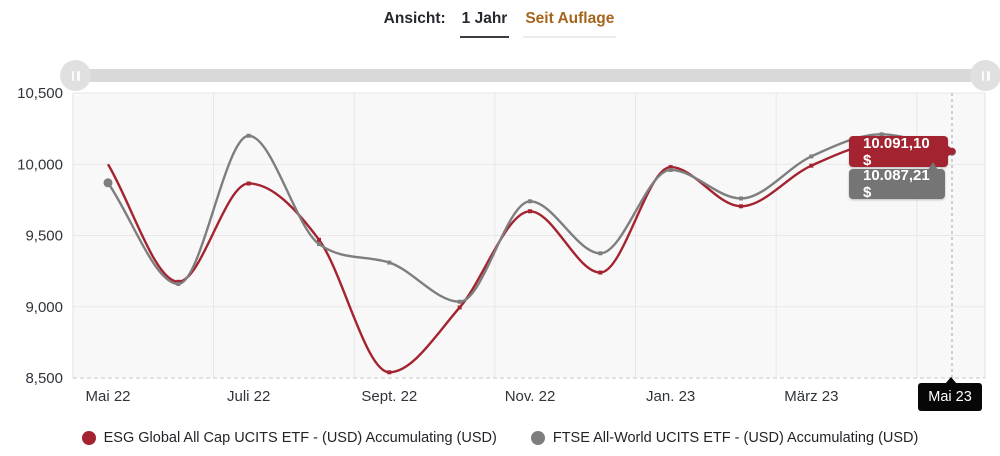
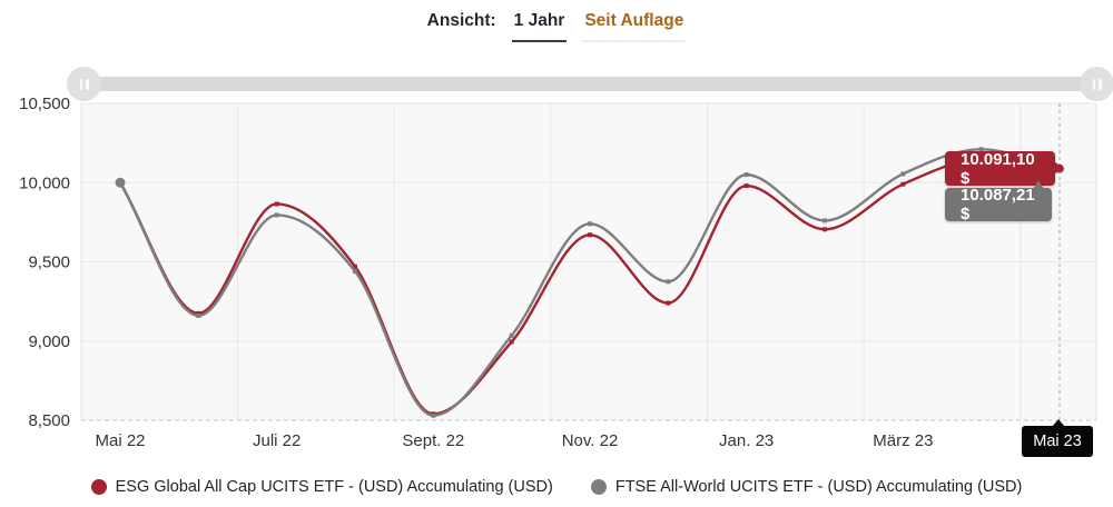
FTSE All-World UCITS ETF - (USD) Accumulating (USD)/Mai 22: 9870 -> 10000
FTSE All-World UCITS ETF - (USD) Accumulating (USD)/Juli 22: 10200 -> 9800
FTSE All-World UCITS ETF - (USD) Accumulating (USD)/Sept. 22: 9310 -> 8530
FTSE All-World UCITS ETF - (USD) Accumulating (USD)/Jan. 23: 9960 -> 10050
